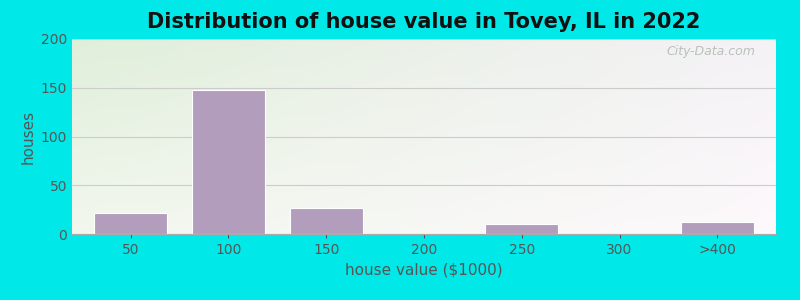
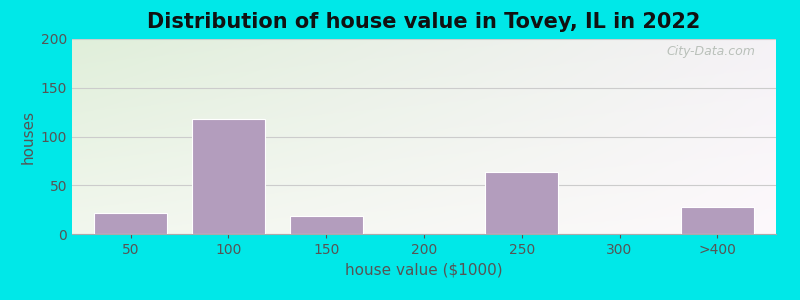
100: 148 -> 118
150: 27 -> 18
250: 10 -> 64
>400: 12 -> 28
